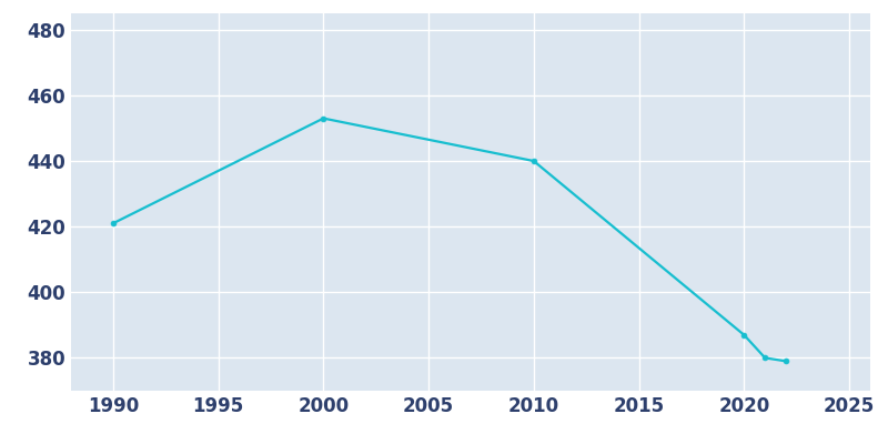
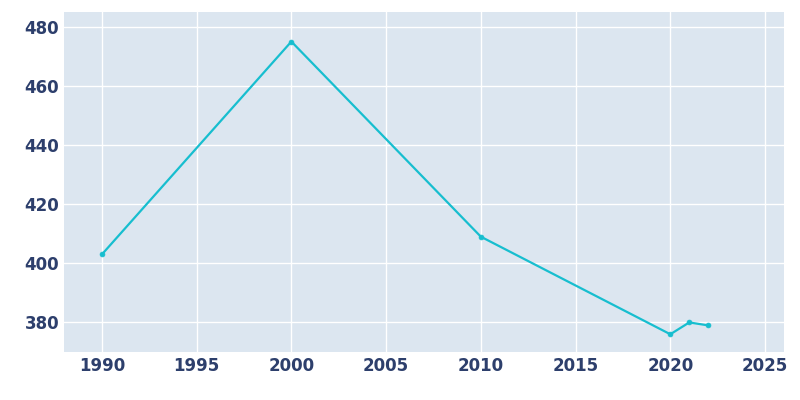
1990: 421 -> 403
2000: 453 -> 475
2010: 440 -> 409
2020: 387 -> 376
